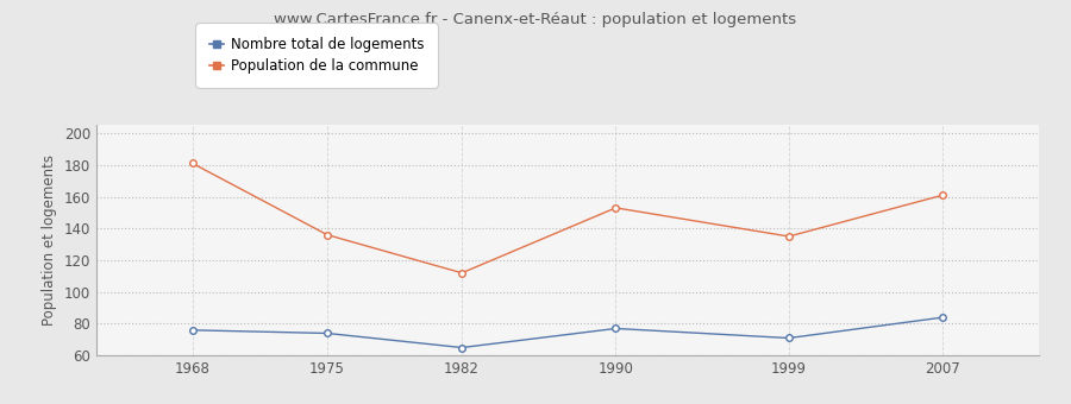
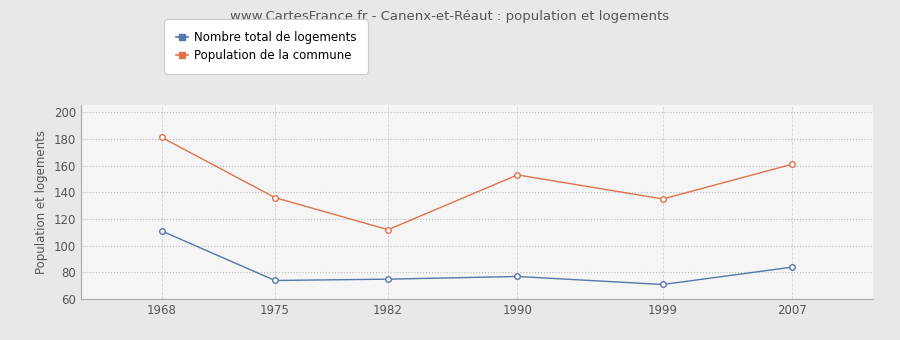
Nombre total de logements/1968: 76 -> 111
Nombre total de logements/1982: 65 -> 75
